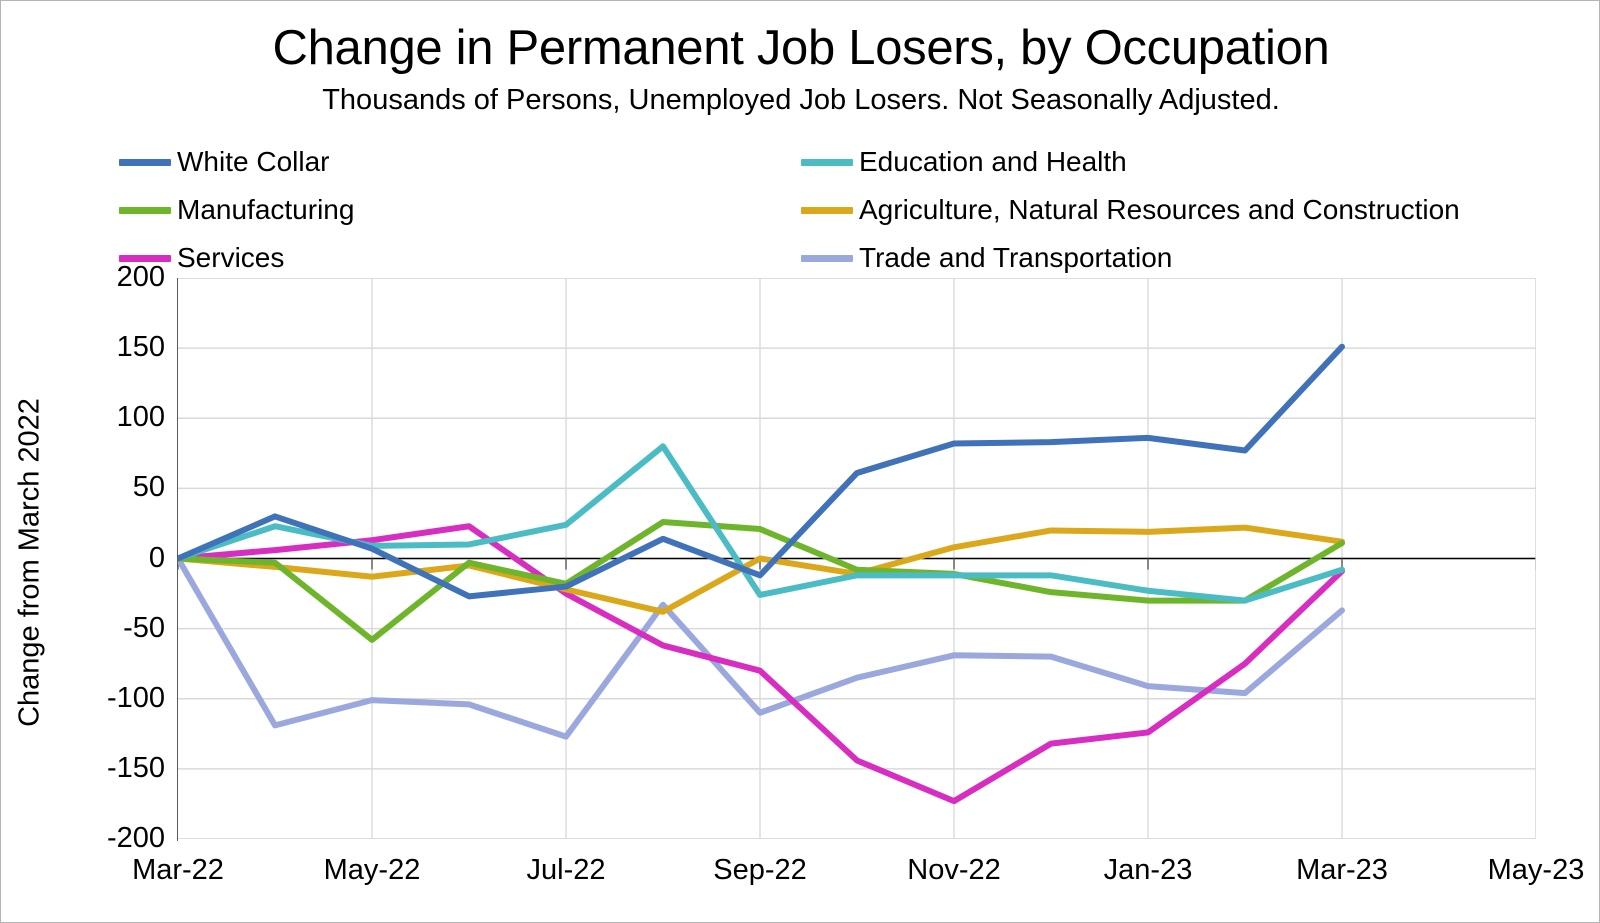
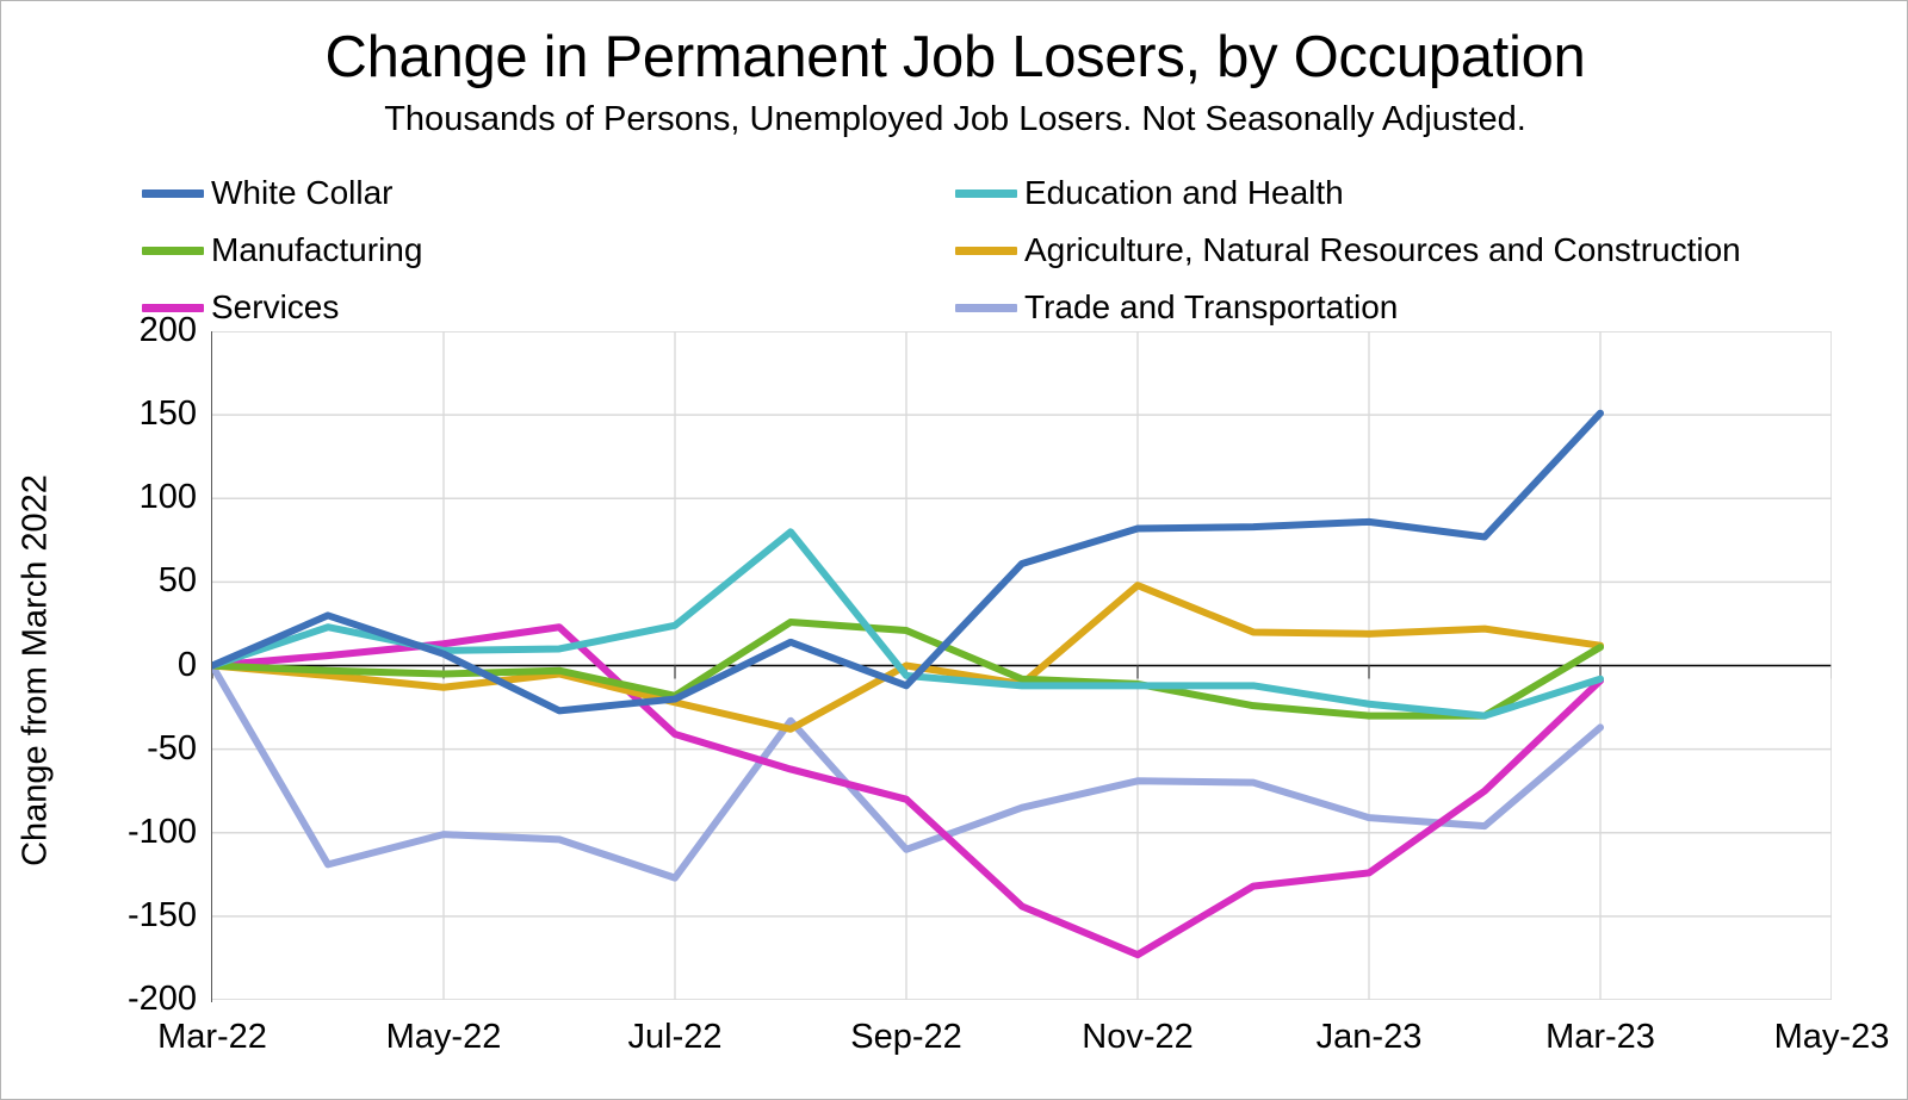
Manufacturing/May-22: -58 -> -5
Services/Jul-22: -25 -> -41
Education and Health/Sep-22: -26 -> -6
Agriculture, Natural Resources and Construction/Nov-22: 8 -> 48
